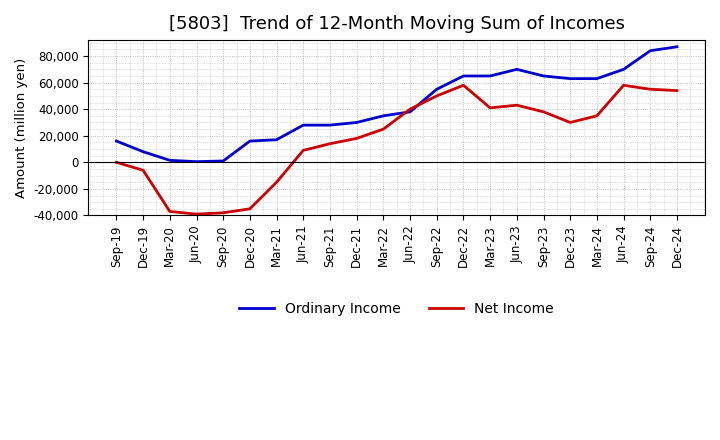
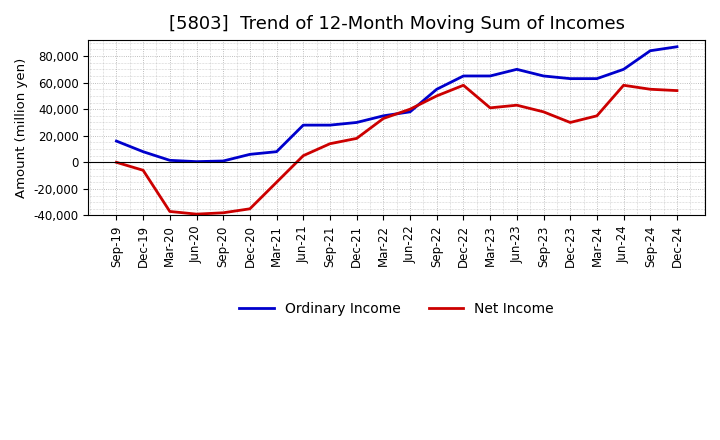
Ordinary Income/Dec-20: 16,000 -> 6,000
Ordinary Income/Mar-21: 17,000 -> 8,000
Net Income/Jun-21: 9,000 -> 5,000
Net Income/Mar-22: 25,000 -> 33,000
